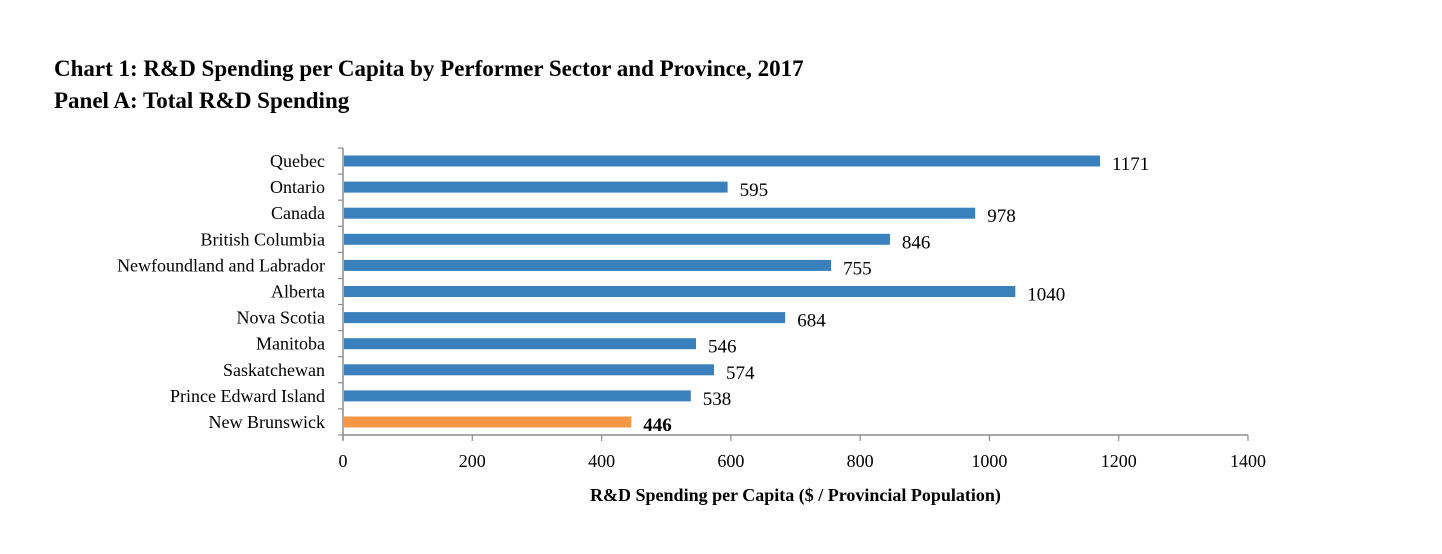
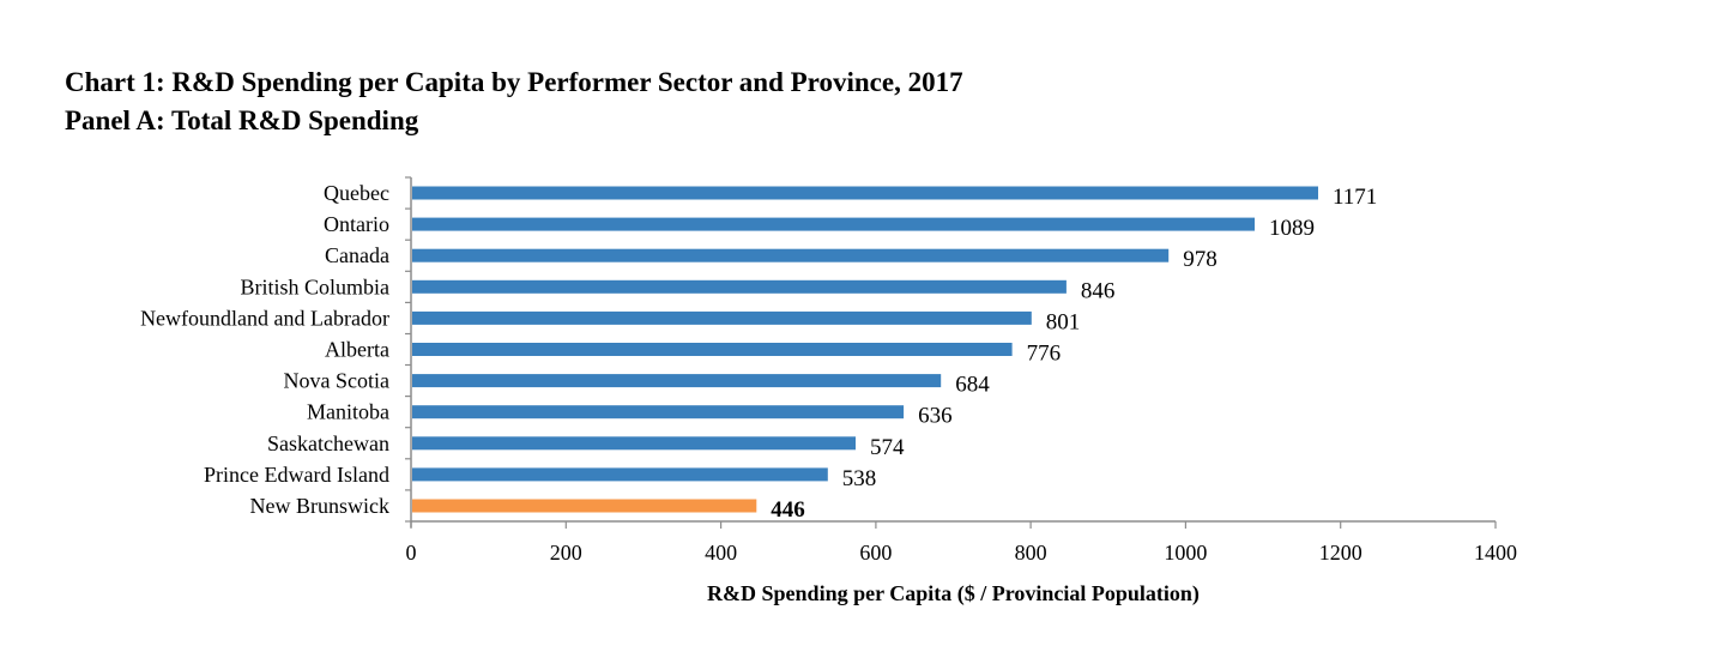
Ontario: 595 -> 1089
Newfoundland and Labrador: 755 -> 801
Alberta: 1040 -> 776
Manitoba: 546 -> 636
